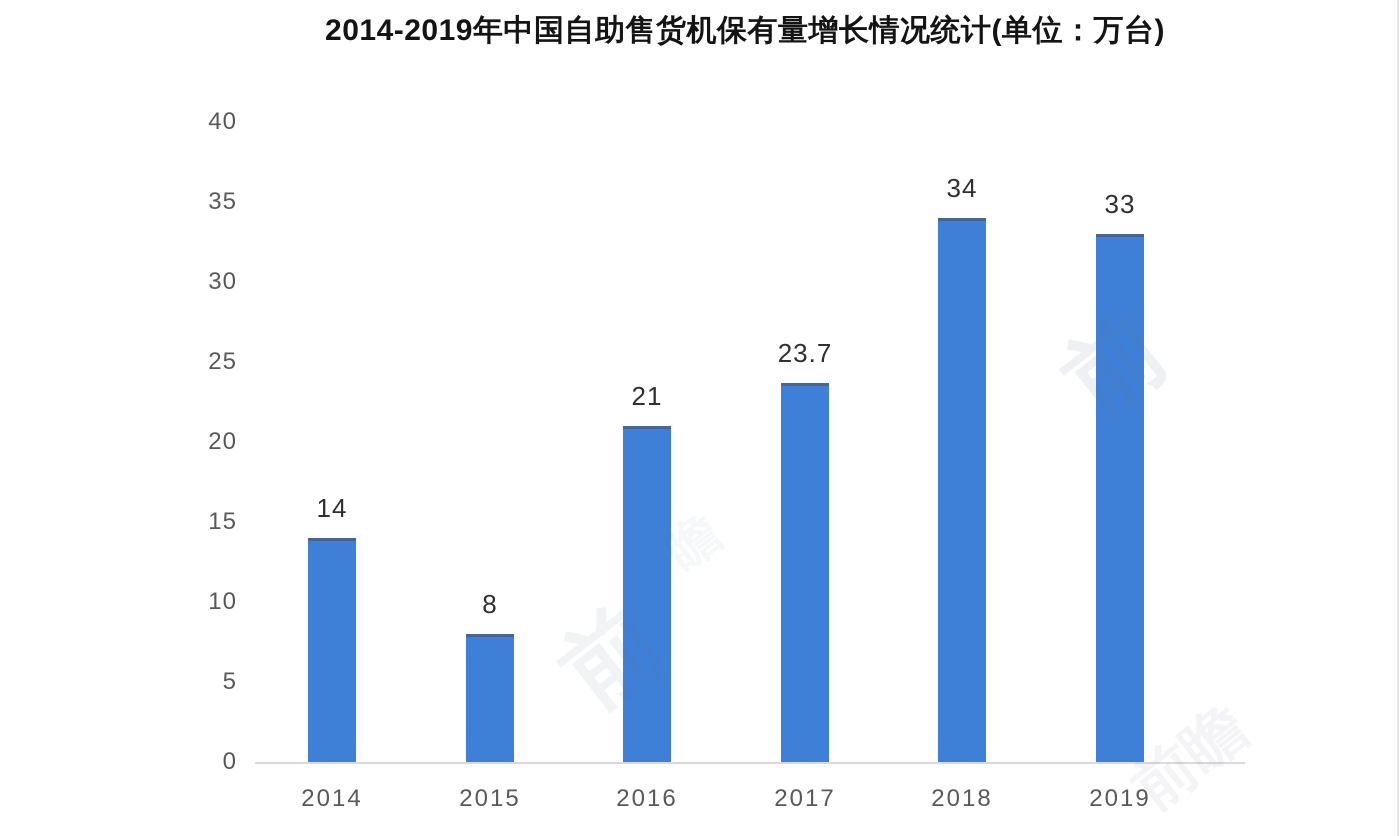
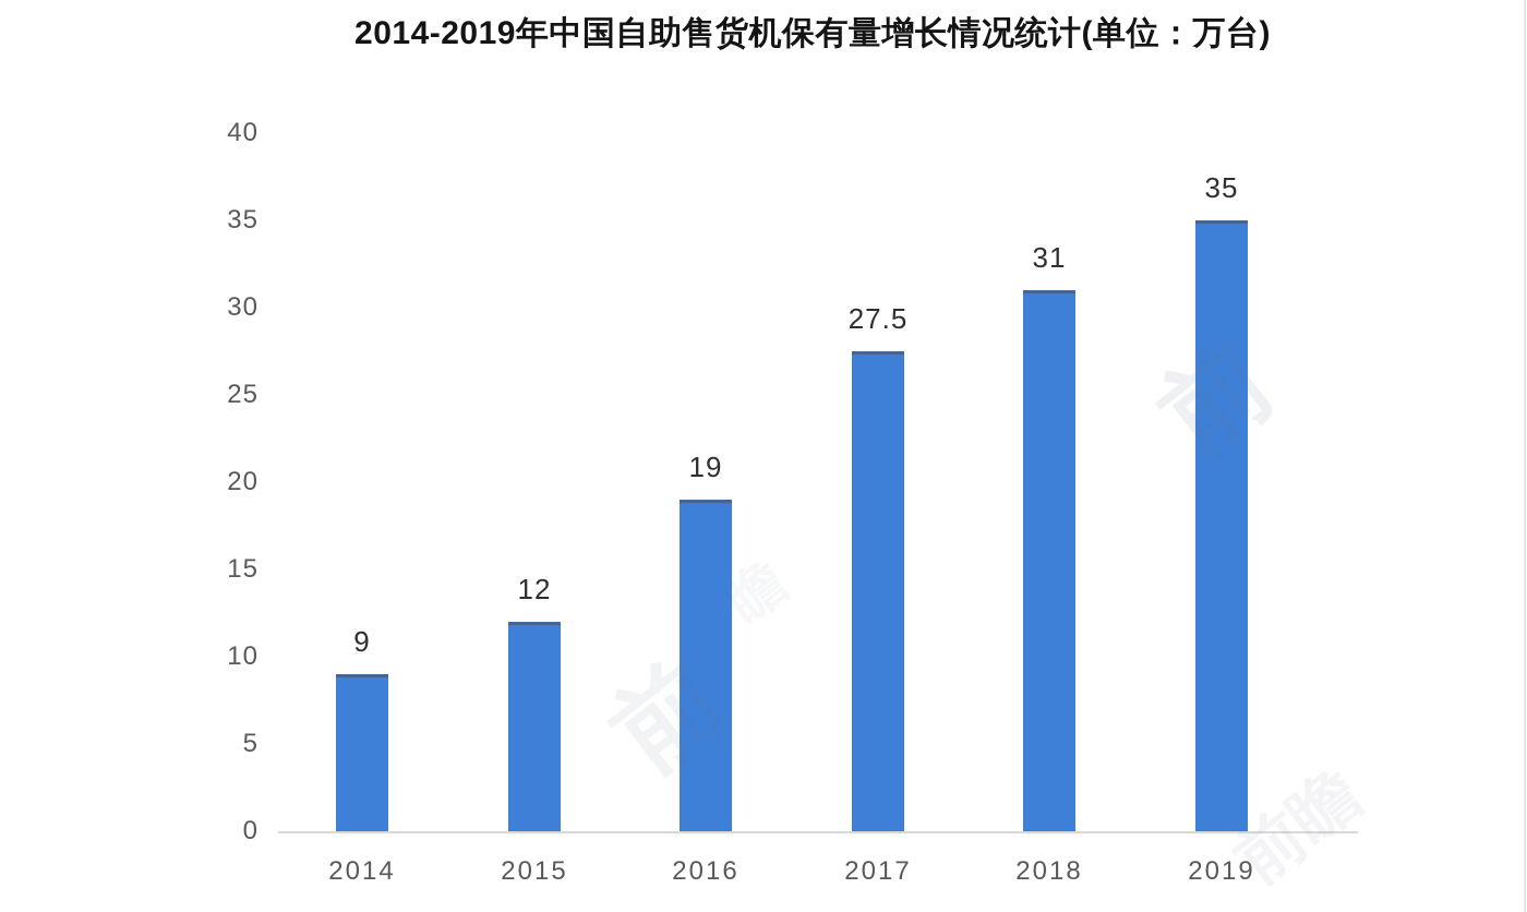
2014: 14 -> 9
2015: 8 -> 12
2016: 21 -> 19
2017: 23.7 -> 27.5
2018: 34 -> 31
2019: 33 -> 35
